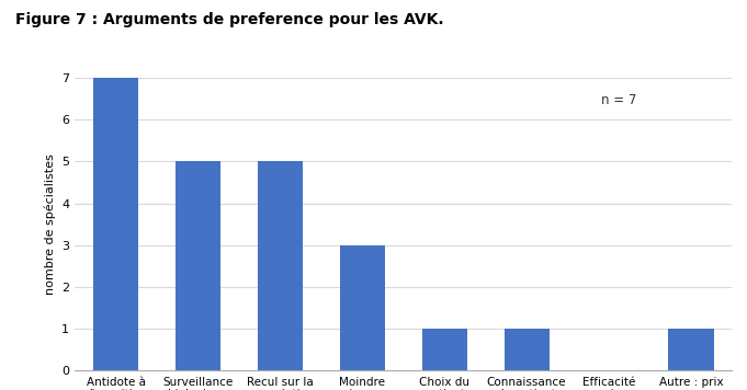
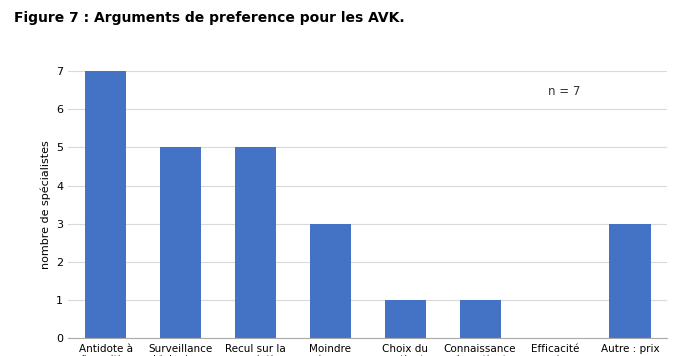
Autre : prix: 1 -> 3
